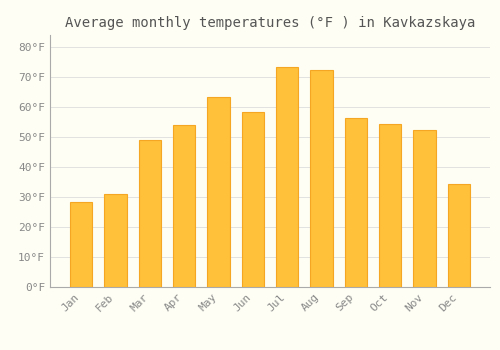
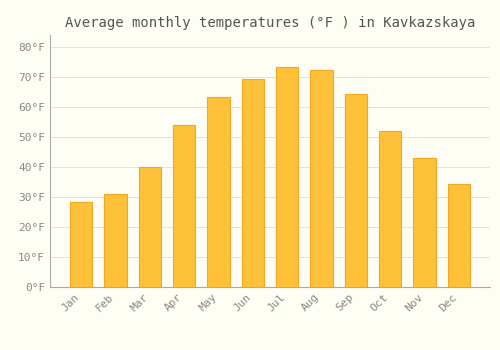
Mar: 49.0°F -> 40.0°F
Jun: 58.5°F -> 69.5°F
Sep: 56.5°F -> 64.5°F
Oct: 54.5°F -> 52.0°F
Nov: 52.5°F -> 43.0°F
